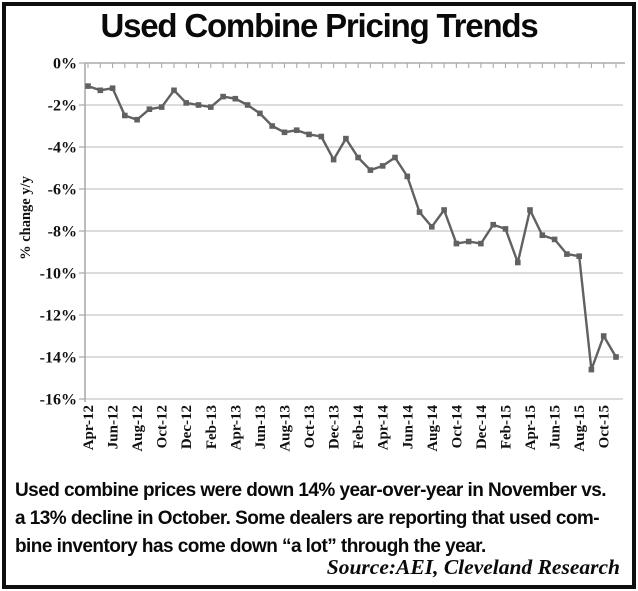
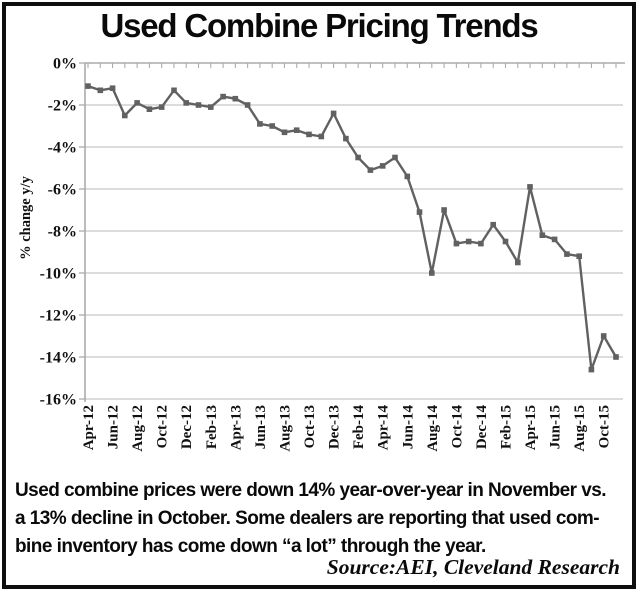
Aug-12: -2.7% -> -1.9%
Jun-13: -2.4% -> -2.9%
Dec-13: -4.6% -> -2.4%
Aug-14: -7.8% -> -10.0%
Feb-15: -7.9% -> -8.5%
Apr-15: -7.0% -> -5.9%
